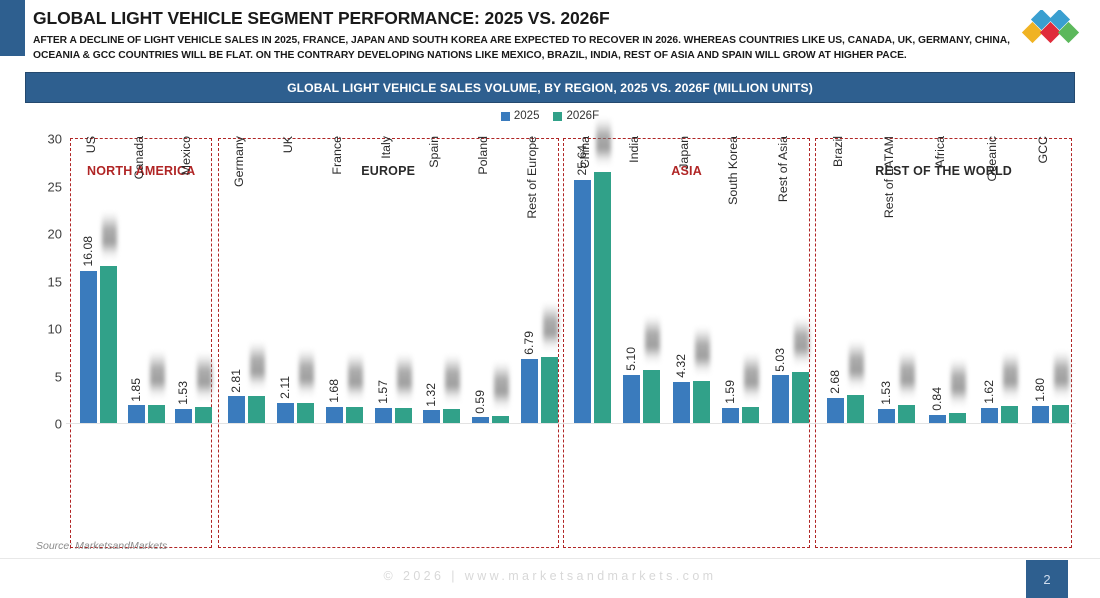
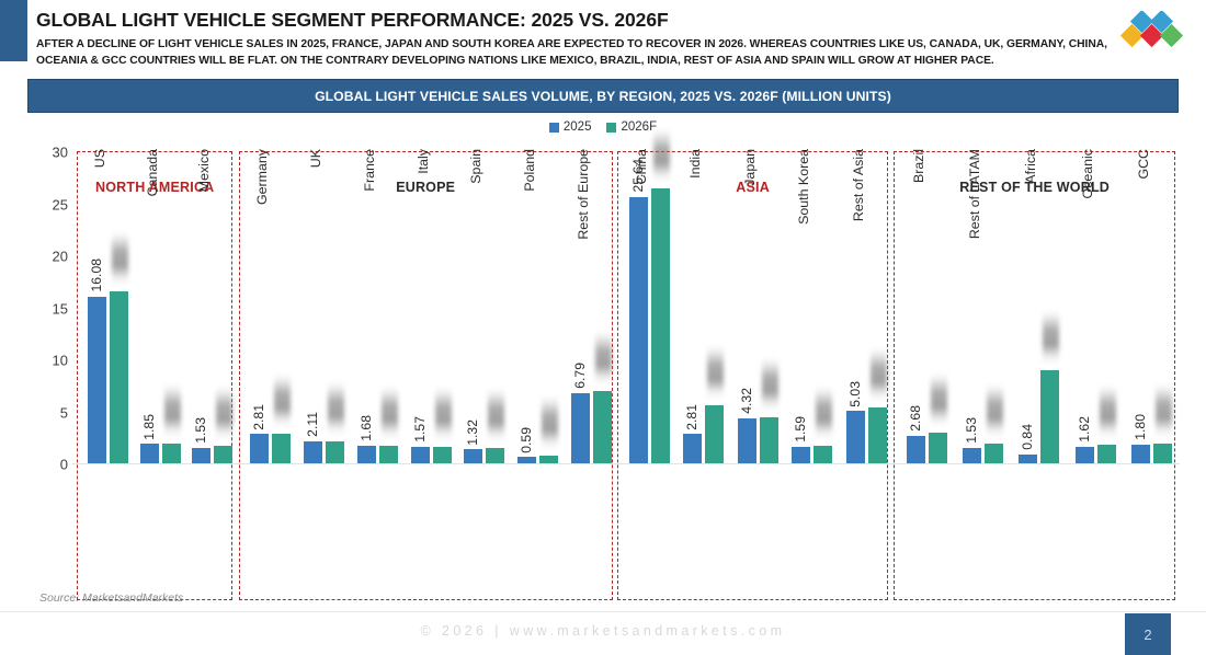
2025/India: 5.10 -> 2.81
2026F/Africa: 1 -> 9
